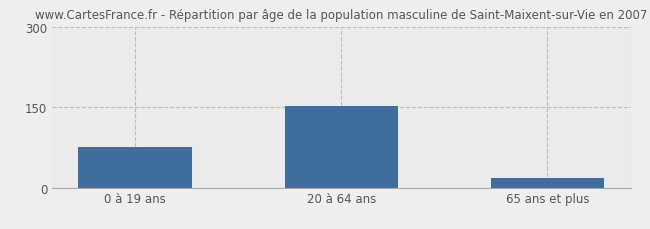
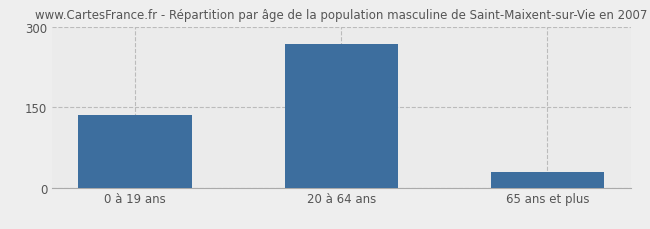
0 à 19 ans: 76 -> 135
20 à 64 ans: 152 -> 268
65 ans et plus: 18 -> 30
